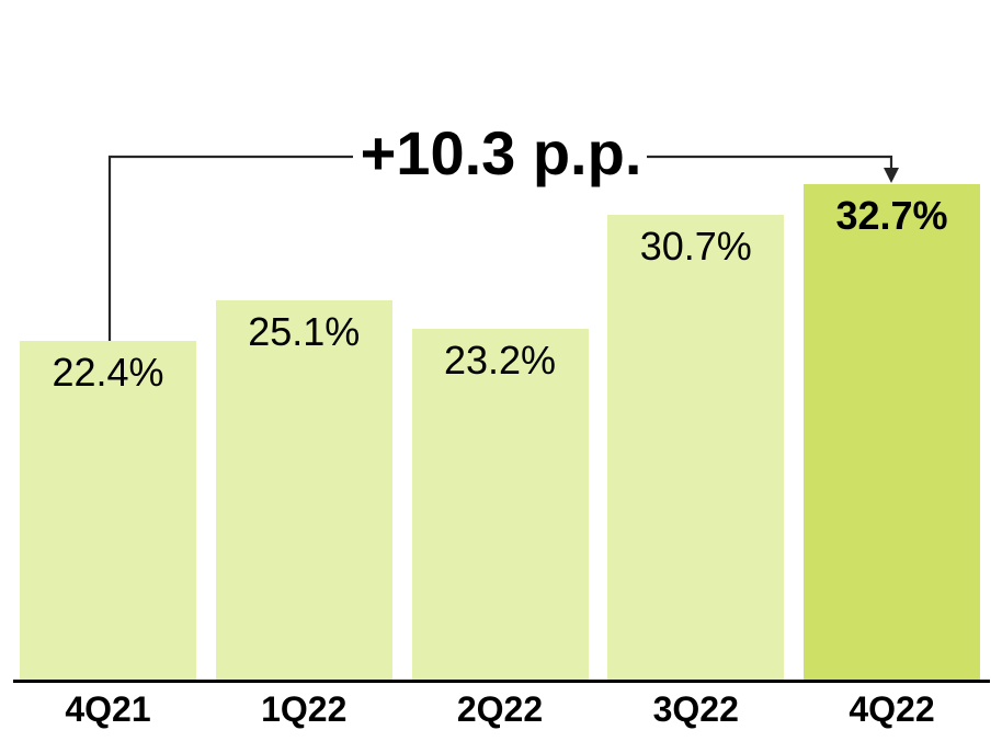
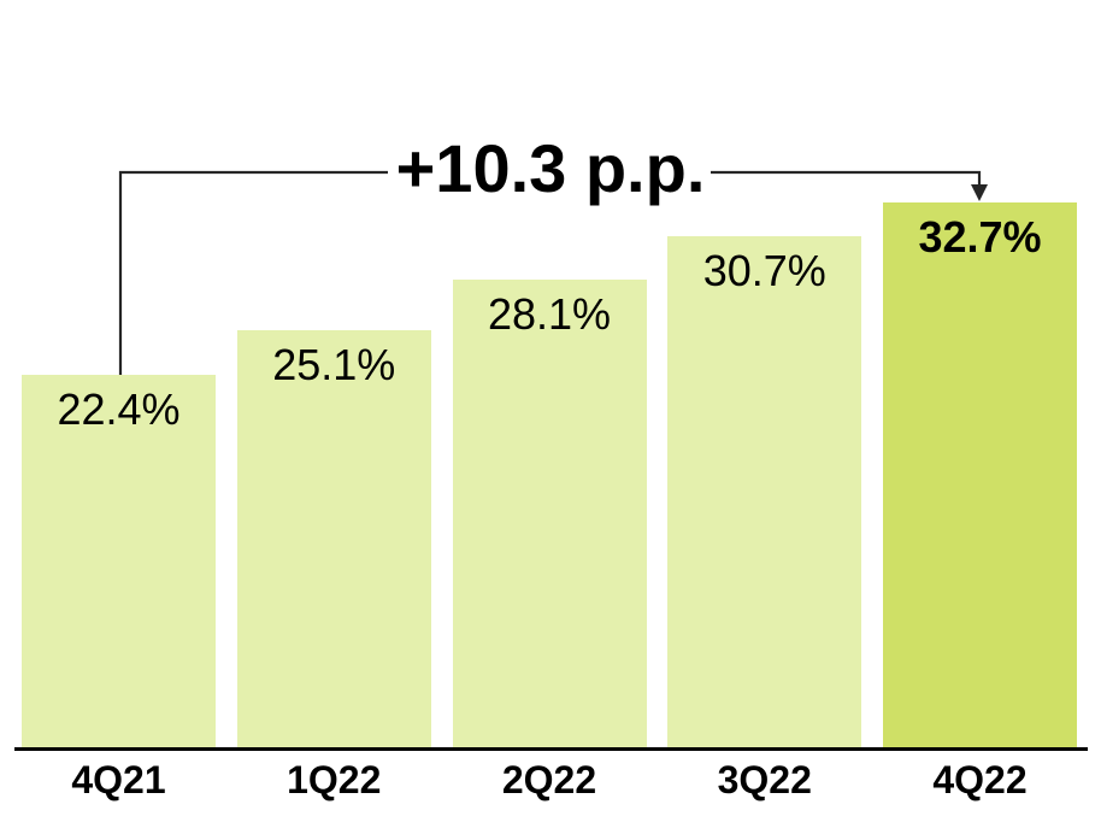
2Q22: 23.2% -> 28.1%
